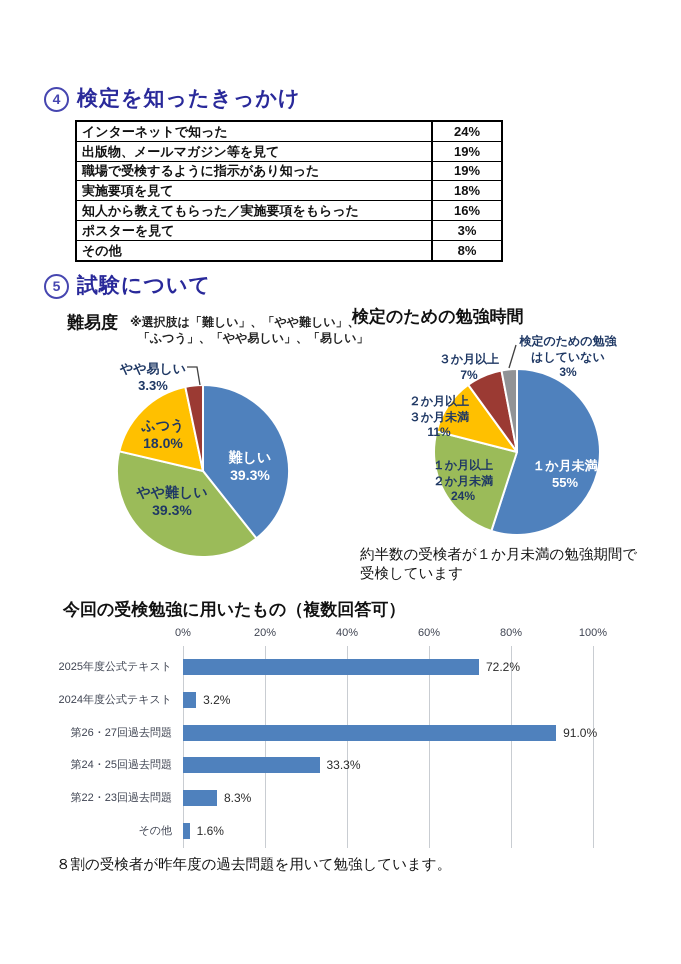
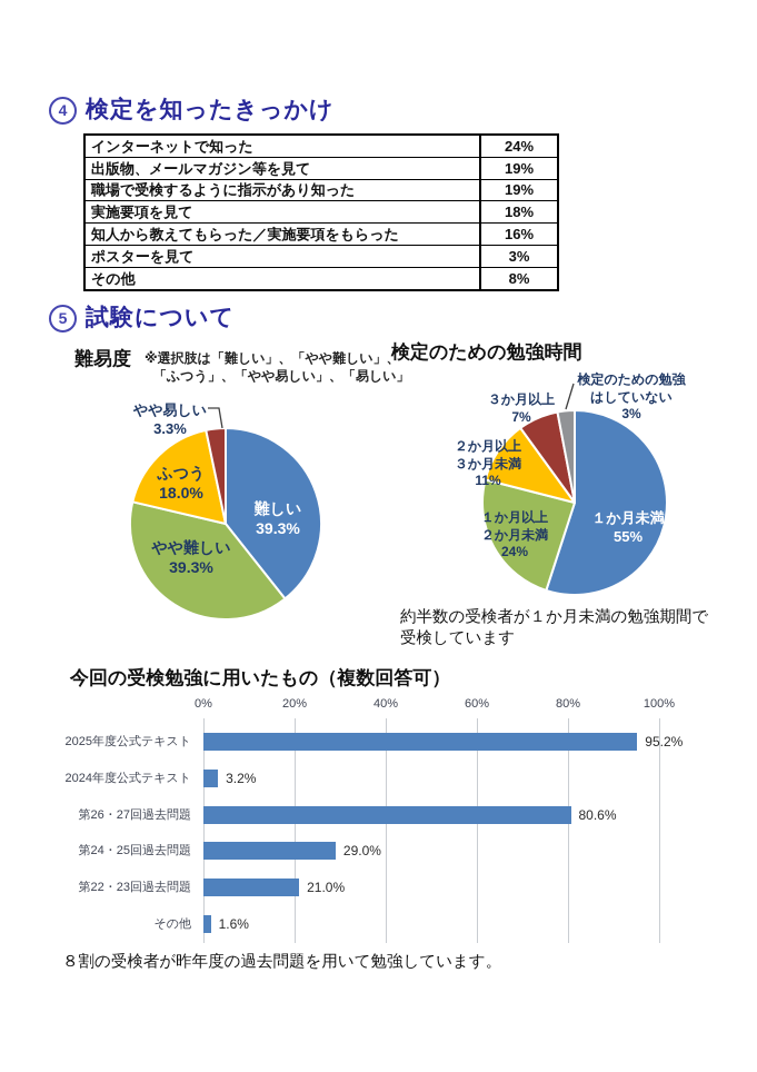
今回の受検勉強に用いたもの（複数回答可）/2025年度公式テキスト: 72.2% -> 95.2%
今回の受検勉強に用いたもの（複数回答可）/第26・27回過去問題: 91.0% -> 80.6%
今回の受検勉強に用いたもの（複数回答可）/第24・25回過去問題: 33.3% -> 29.0%
今回の受検勉強に用いたもの（複数回答可）/第22・23回過去問題: 8.3% -> 21.0%
